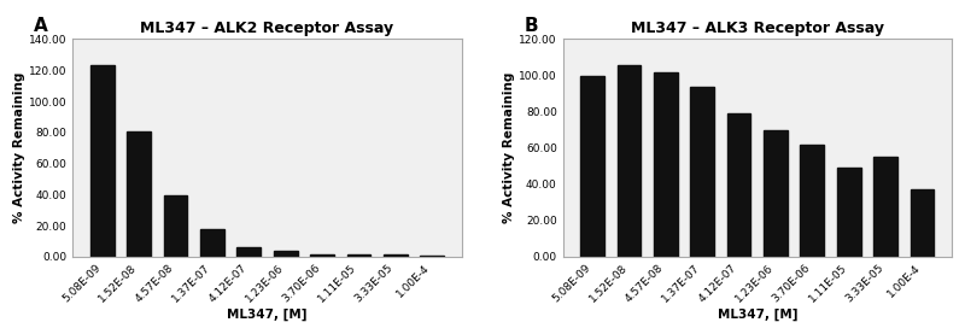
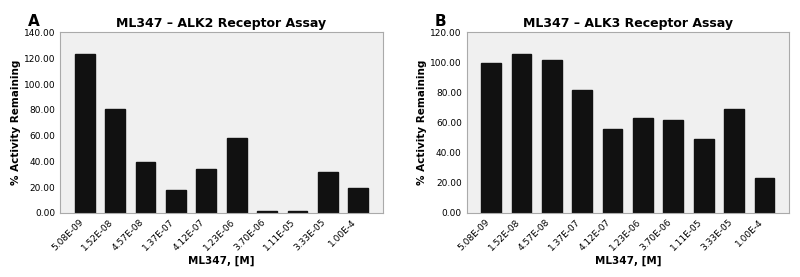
ML347 – ALK2 Receptor Assay/4.12E-07: 6 -> 34
ML347 – ALK2 Receptor Assay/1.23E-06: 4 -> 58
ML347 – ALK2 Receptor Assay/3.33E-05: 1 -> 32
ML347 – ALK2 Receptor Assay/1.00E-4: 1 -> 19
ML347 – ALK3 Receptor Assay/1.37E-07: 94 -> 82
ML347 – ALK3 Receptor Assay/4.12E-07: 79 -> 56
ML347 – ALK3 Receptor Assay/1.23E-06: 70 -> 63
ML347 – ALK3 Receptor Assay/3.33E-05: 55 -> 69
ML347 – ALK3 Receptor Assay/1.00E-4: 37 -> 23
